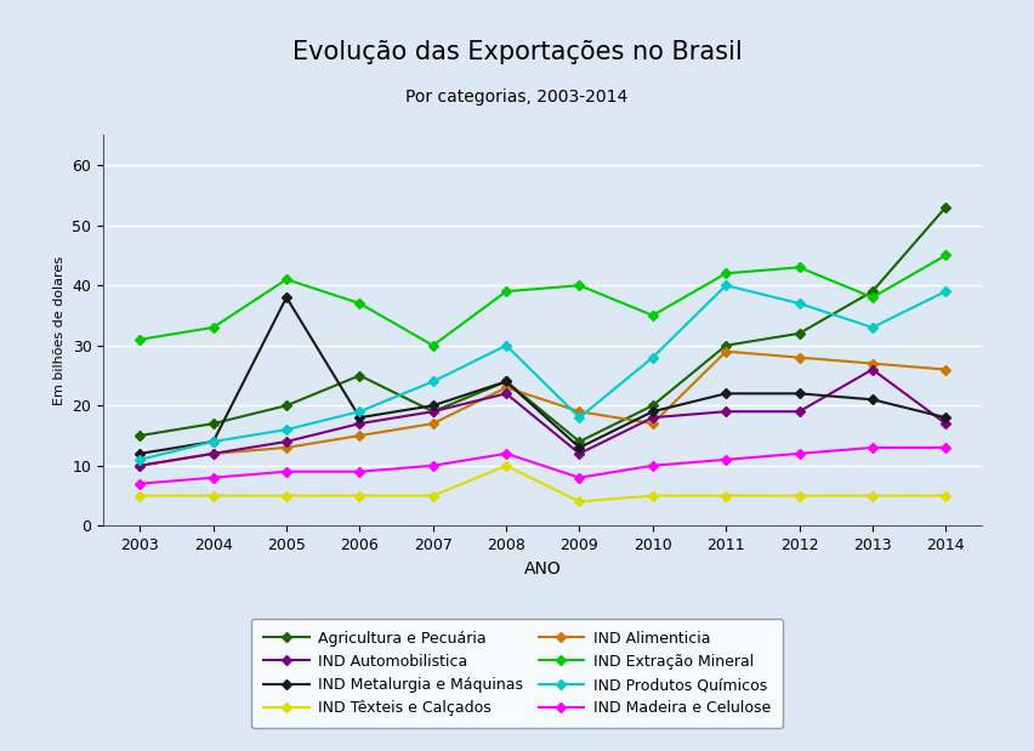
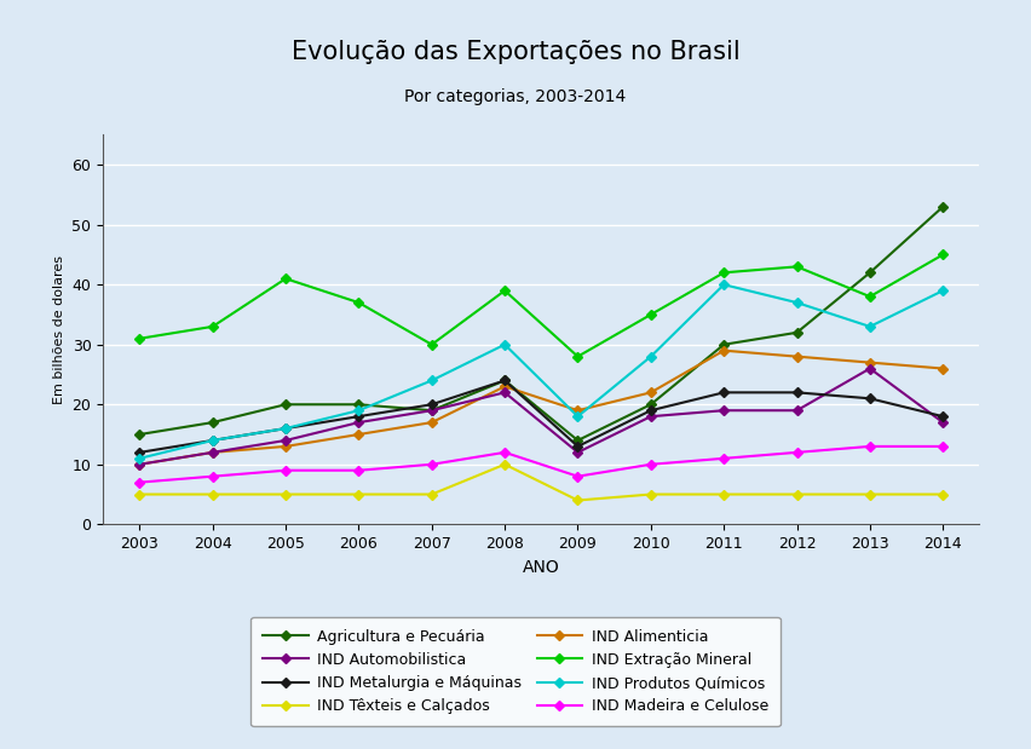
IND Metalurgia e Máquinas/2005: 38 -> 16
Agricultura e Pecuária/2006: 25 -> 20
IND Extração Mineral/2009: 40 -> 28
IND Alimenticia/2010: 17 -> 22
Agricultura e Pecuária/2013: 39 -> 42
